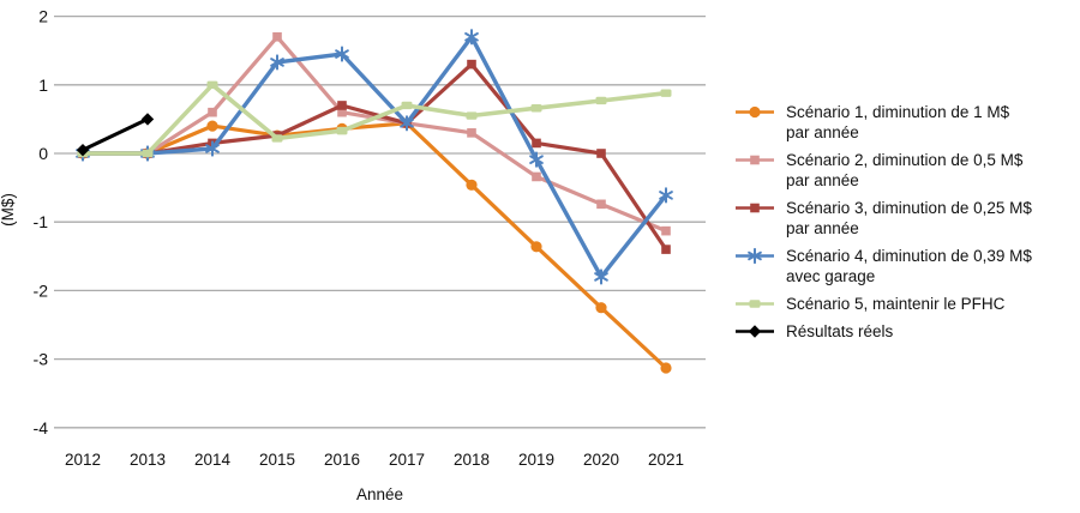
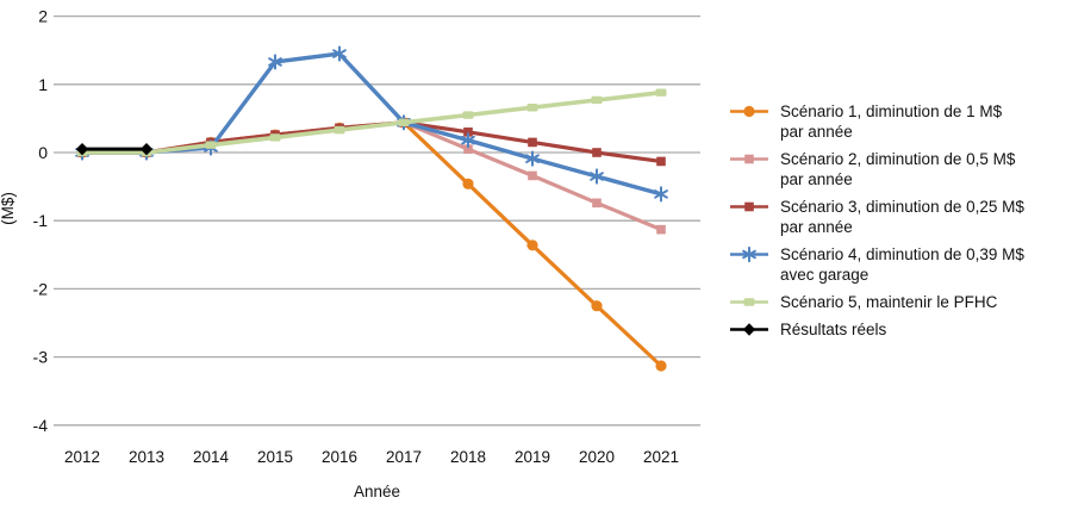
Résultats réels/2013: 0.5 -> 0.1
Scénario 1, diminution de 1 M$ par année/2014: 0.4 -> 0.1
Scénario 2, diminution de 0,5 M$ par année/2014: 0.6 -> 0.1
Scénario 5, maintenir le PFHC/2014: 1.0 -> 0.1
Scénario 2, diminution de 0,5 M$ par année/2015: 1.7 -> 0.3
Scénario 2, diminution de 0,5 M$ par année/2016: 0.6 -> 0.4
Scénario 3, diminution de 0,25 M$ par année/2016: 0.7 -> 0.4
Scénario 5, maintenir le PFHC/2017: 0.7 -> 0.4
Scénario 2, diminution de 0,5 M$ par année/2018: 0.3 -> 0.1
Scénario 3, diminution de 0,25 M$ par année/2018: 1.3 -> 0.3
Scénario 4, diminution de 0,39 M$ avec garage/2018: 1.7 -> 0.2
Scénario 4, diminution de 0,39 M$ avec garage/2020: -1.8 -> -0.3
Scénario 3, diminution de 0,25 M$ par année/2021: -1.4 -> -0.1
